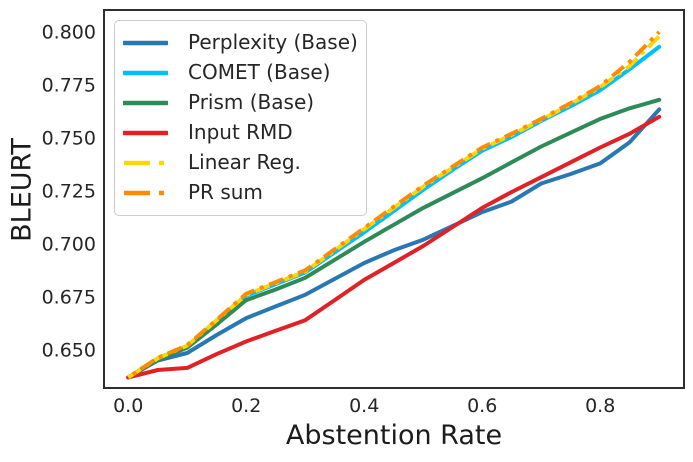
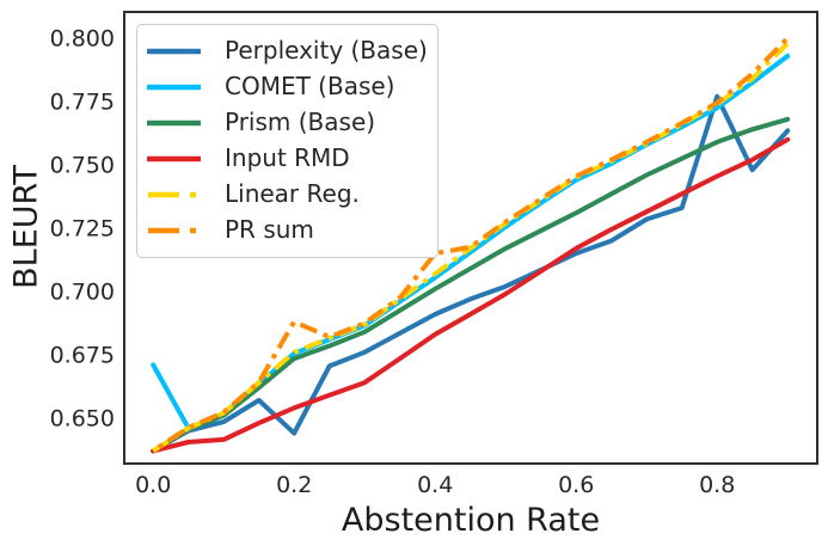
COMET (Base)/0.0: 0.637 -> 0.671
Perplexity (Base)/0.2: 0.665 -> 0.644
PR sum/0.2: 0.676 -> 0.688
PR sum/0.4: 0.708 -> 0.715
Perplexity (Base)/0.8: 0.738 -> 0.777
